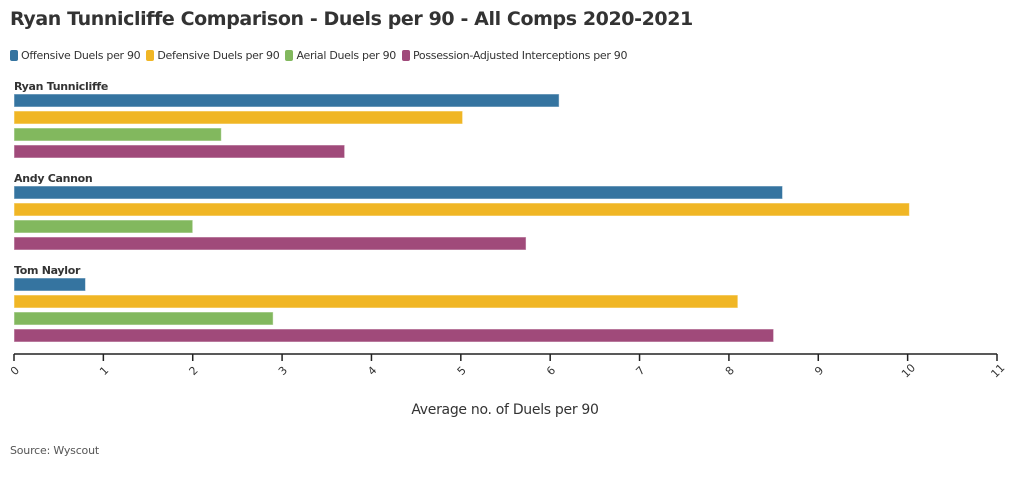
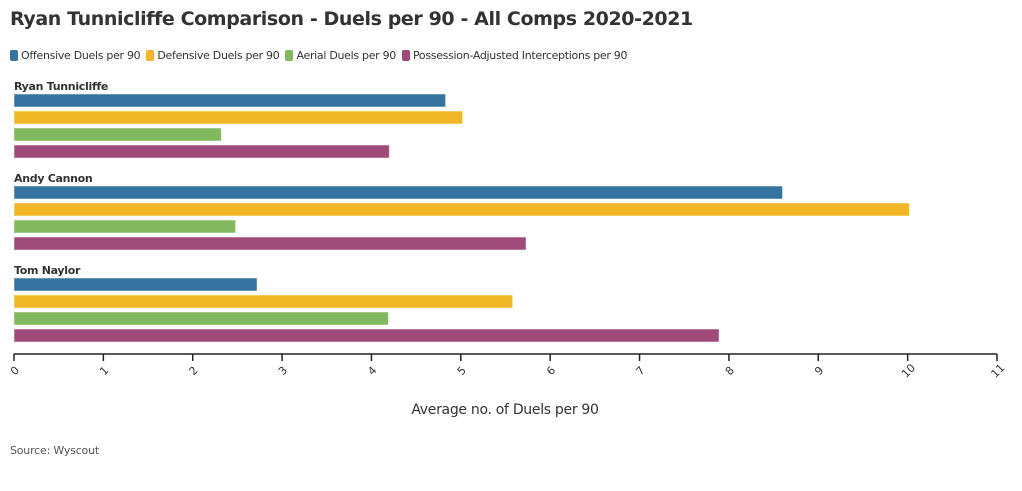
Offensive Duels per 90/Ryan Tunnicliffe: 6.1 -> 4.8
Possession-Adjusted Interceptions per 90/Ryan Tunnicliffe: 3.7 -> 4.2
Aerial Duels per 90/Andy Cannon: 2.0 -> 2.5
Offensive Duels per 90/Tom Naylor: 0.8 -> 2.7
Defensive Duels per 90/Tom Naylor: 8.1 -> 5.6
Aerial Duels per 90/Tom Naylor: 2.9 -> 4.2
Possession-Adjusted Interceptions per 90/Tom Naylor: 8.5 -> 7.9
